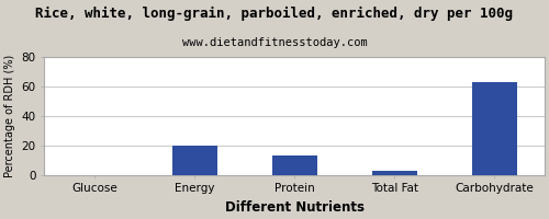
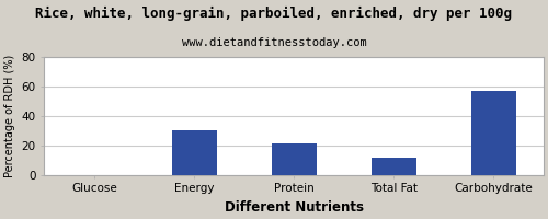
Energy: 20 -> 30
Protein: 14 -> 21
Total Fat: 2 -> 12
Carbohydrate: 63 -> 57
